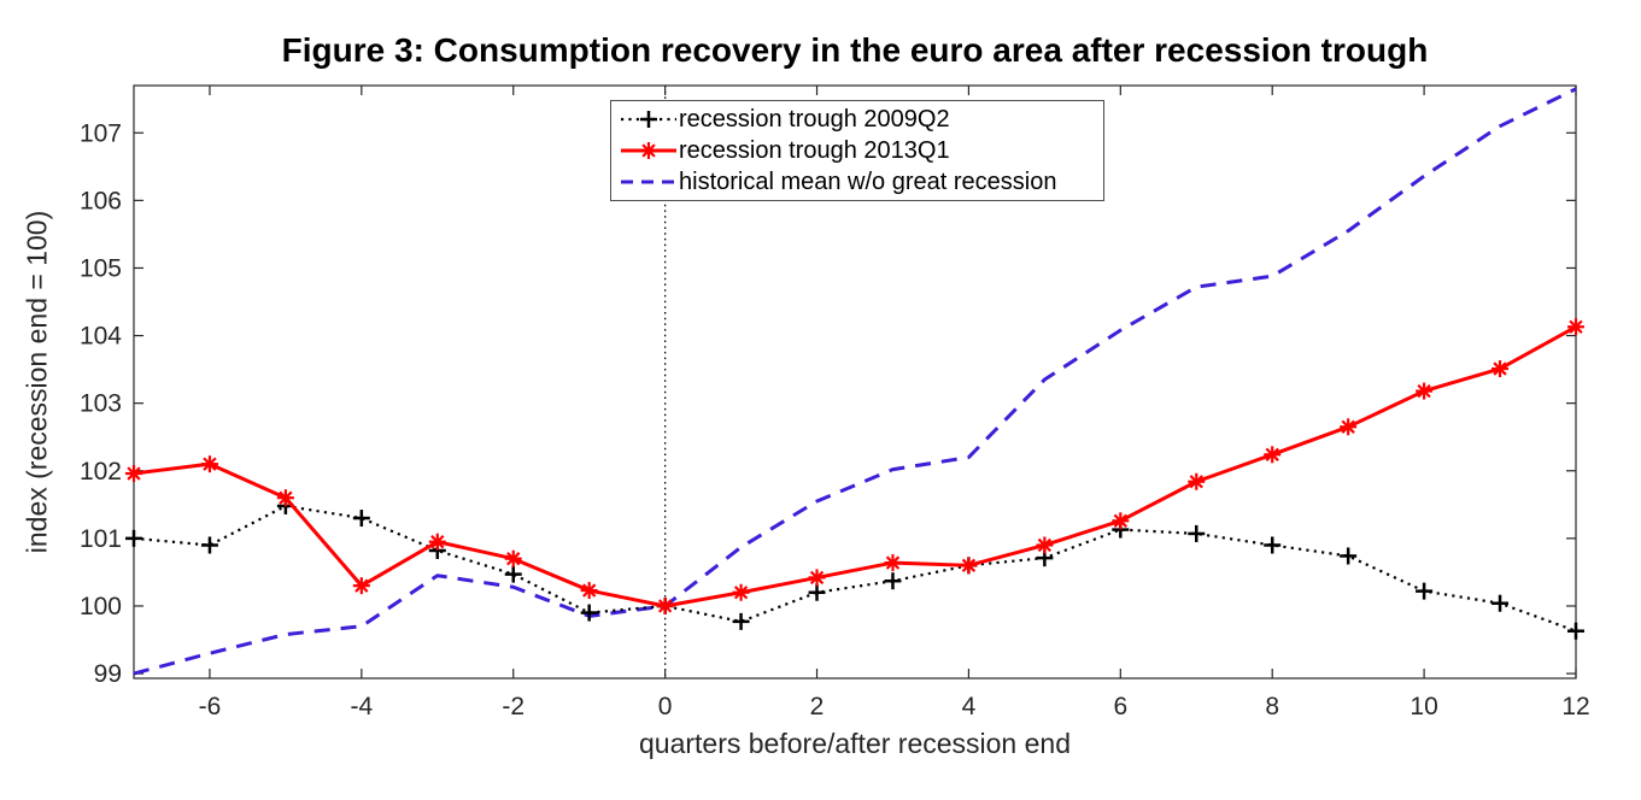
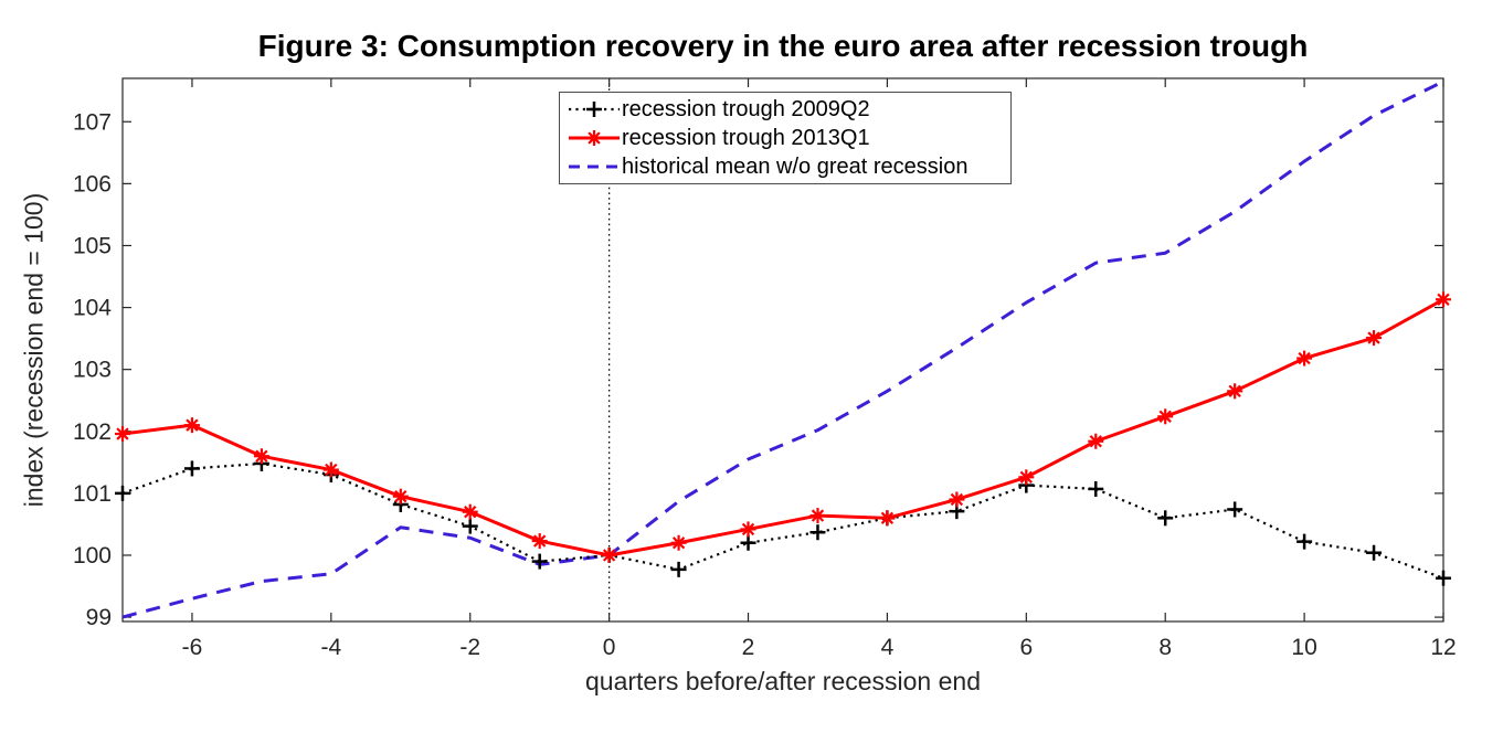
recession trough 2009Q2/-6: 100.9 -> 101.4
recession trough 2013Q1/-4: 100.3 -> 101.4
historical mean w/o great recession/4: 102.2 -> 102.7
recession trough 2009Q2/8: 100.9 -> 100.6
